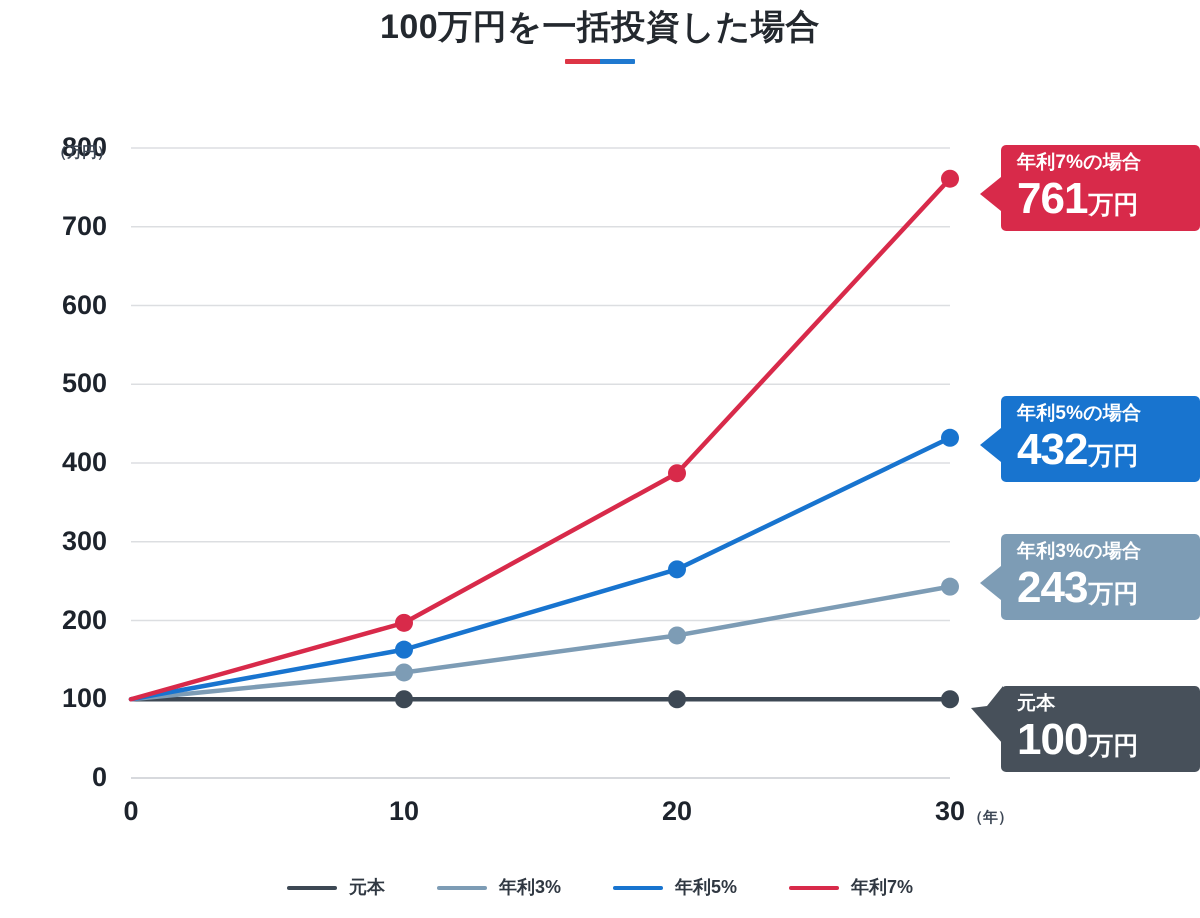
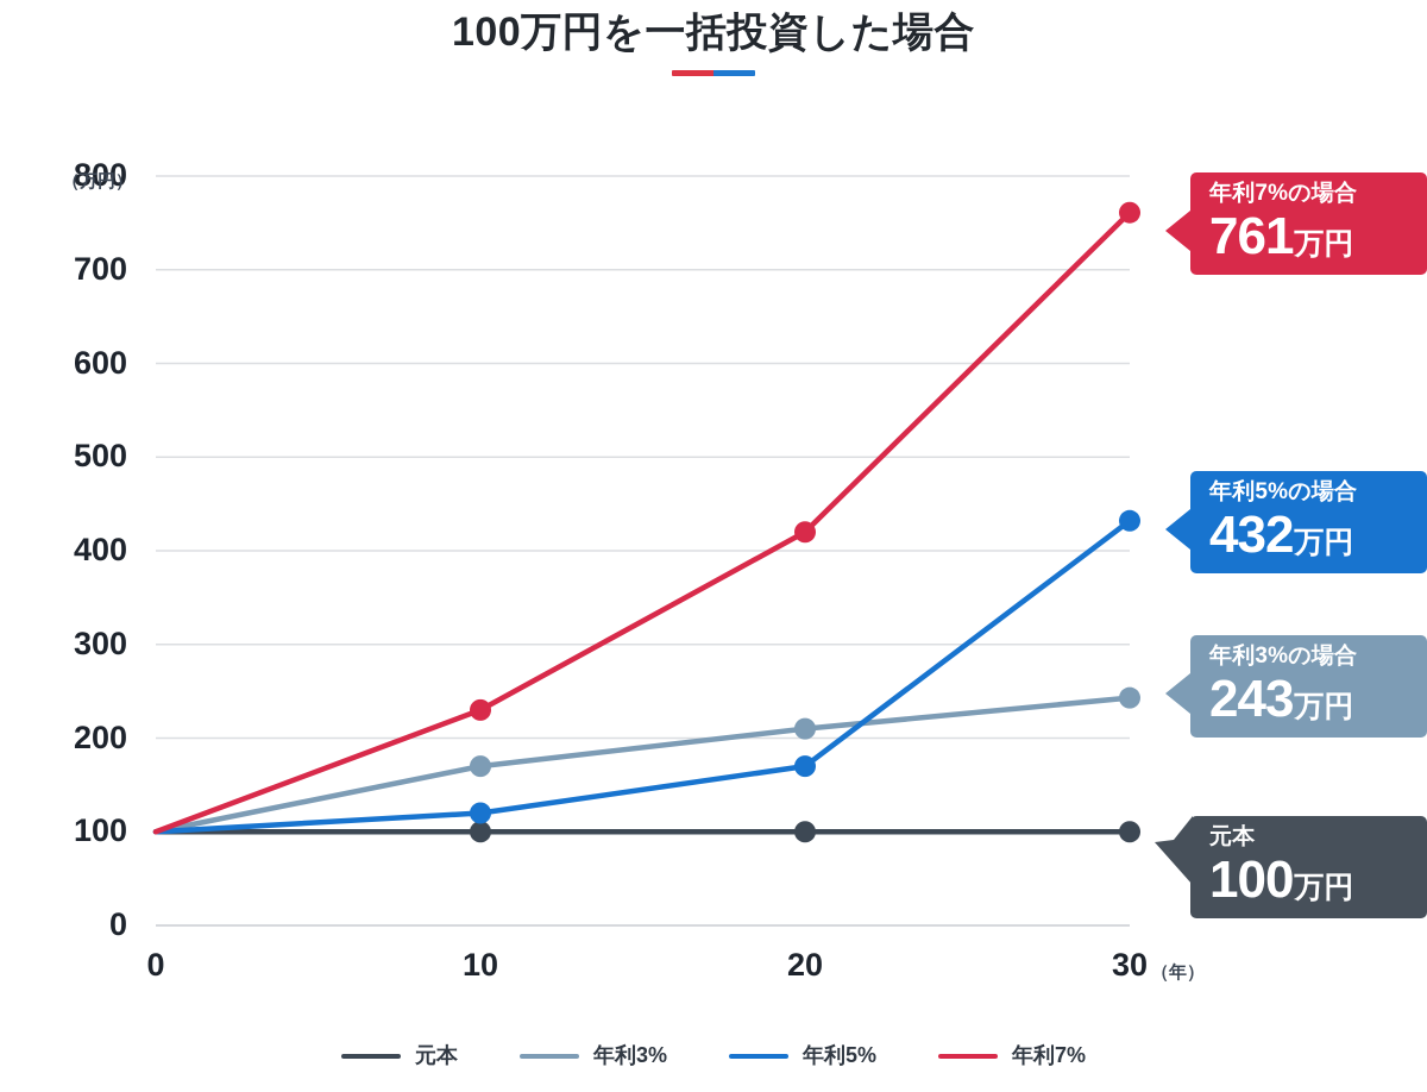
年利3%/10: 130 -> 170
年利5%/10: 160 -> 120
年利7%/10: 200 -> 230
年利3%/20: 180 -> 210
年利5%/20: 260 -> 170
年利7%/20: 390 -> 420
